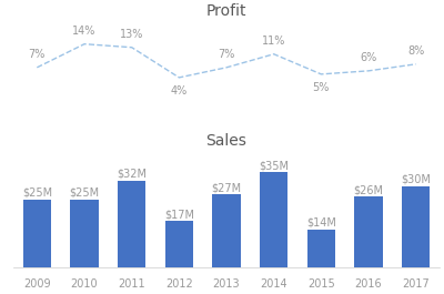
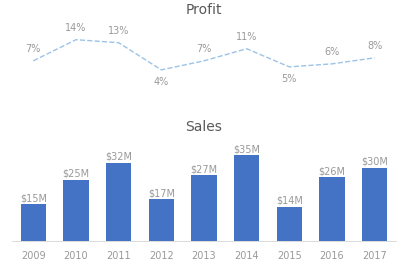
Sales/2009: $25M -> $15M
